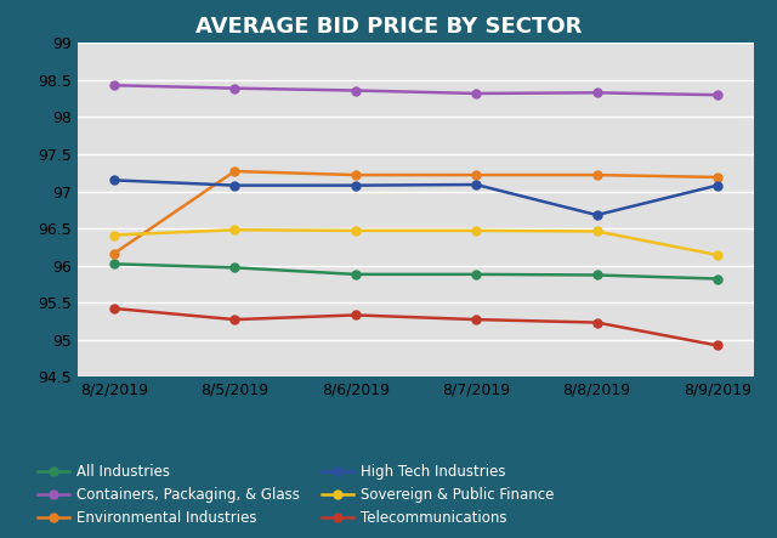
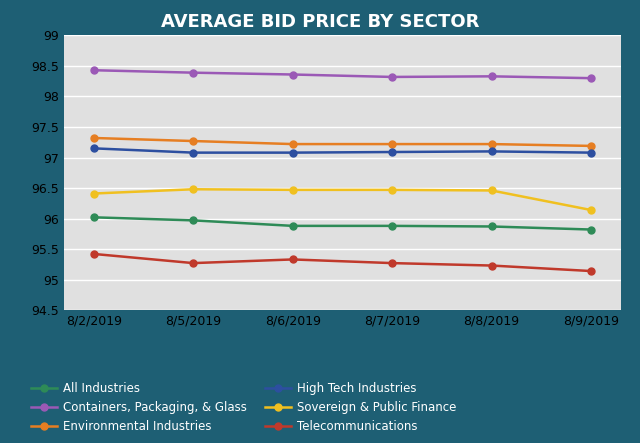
Environmental Industries/8/2/2019: 96.16 -> 97.32
High Tech Industries/8/8/2019: 96.68 -> 97.10
Telecommunications/8/9/2019: 94.92 -> 95.14
